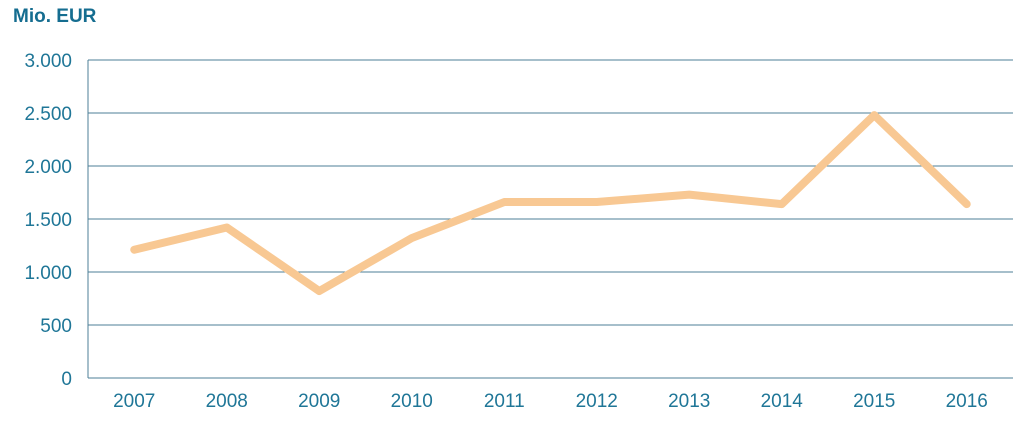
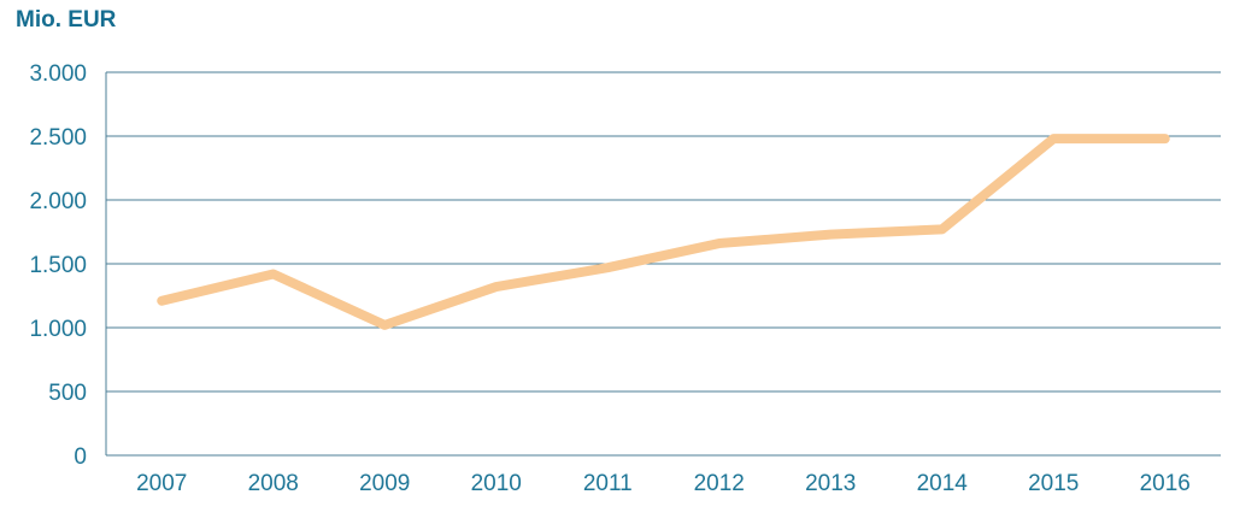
2009: 820 -> 1020
2011: 1660 -> 1470
2014: 1640 -> 1770
2016: 1640 -> 2480
